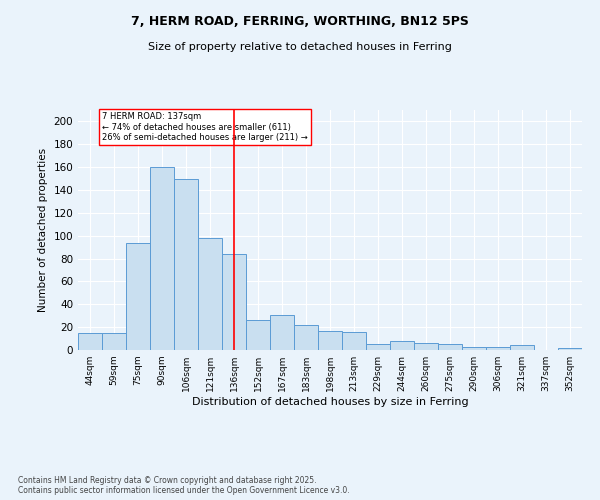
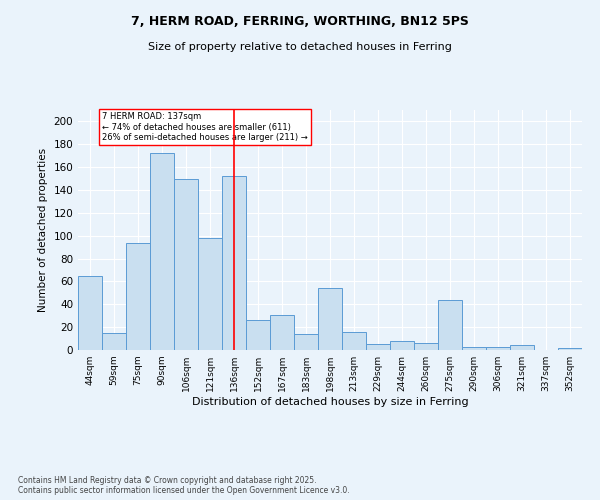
44sqm: 15 -> 65
90sqm: 160 -> 172
136sqm: 84 -> 152
183sqm: 22 -> 14
198sqm: 17 -> 54
275sqm: 5 -> 44
